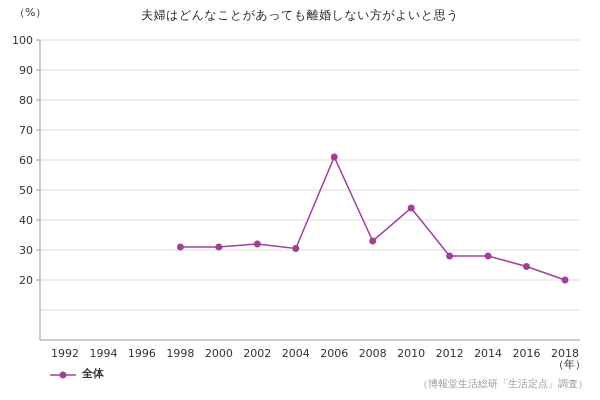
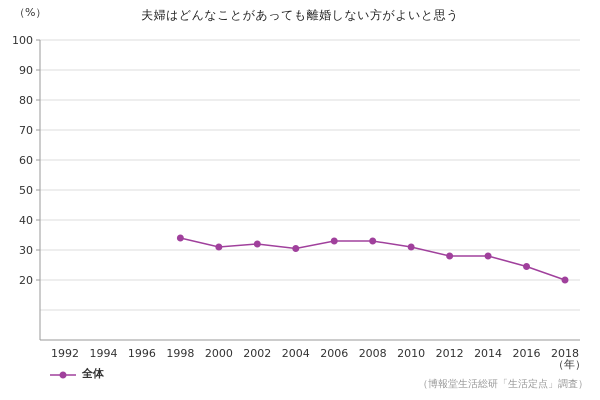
1998: 31 -> 34
2006: 61 -> 33
2010: 44 -> 31
